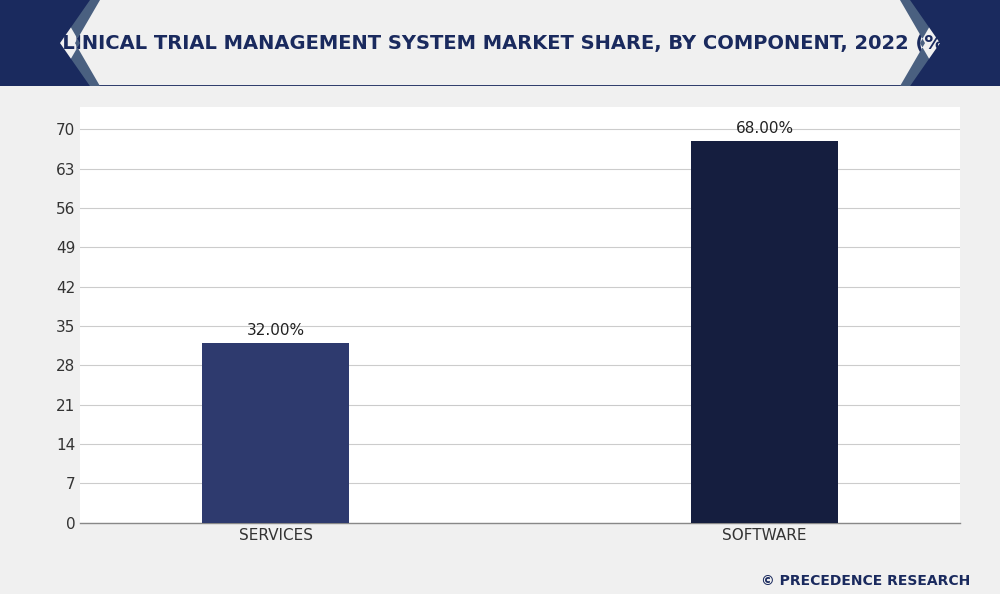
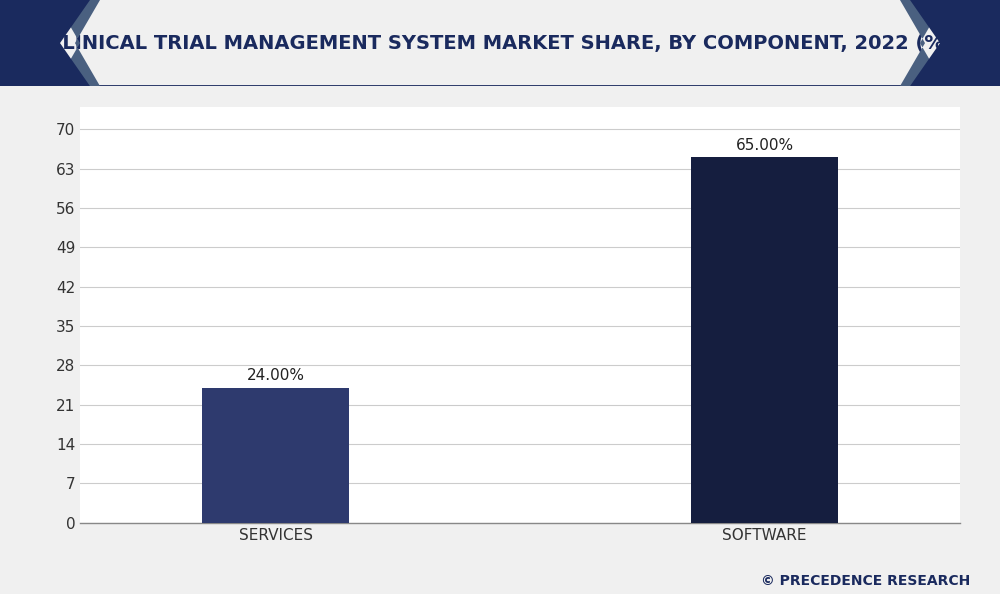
SERVICES: 32.00% -> 24.00%
SOFTWARE: 68.00% -> 65.00%
